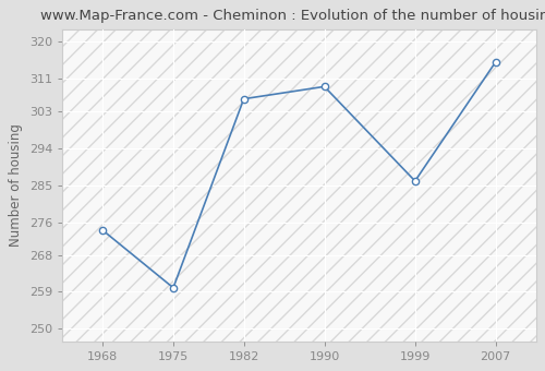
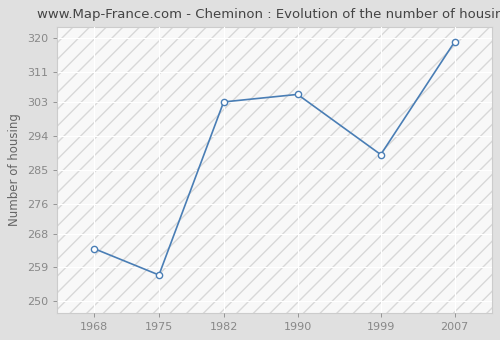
1968: 274 -> 264
1975: 260 -> 257
1982: 306 -> 303
1990: 309 -> 305
1999: 286 -> 289
2007: 315 -> 319
